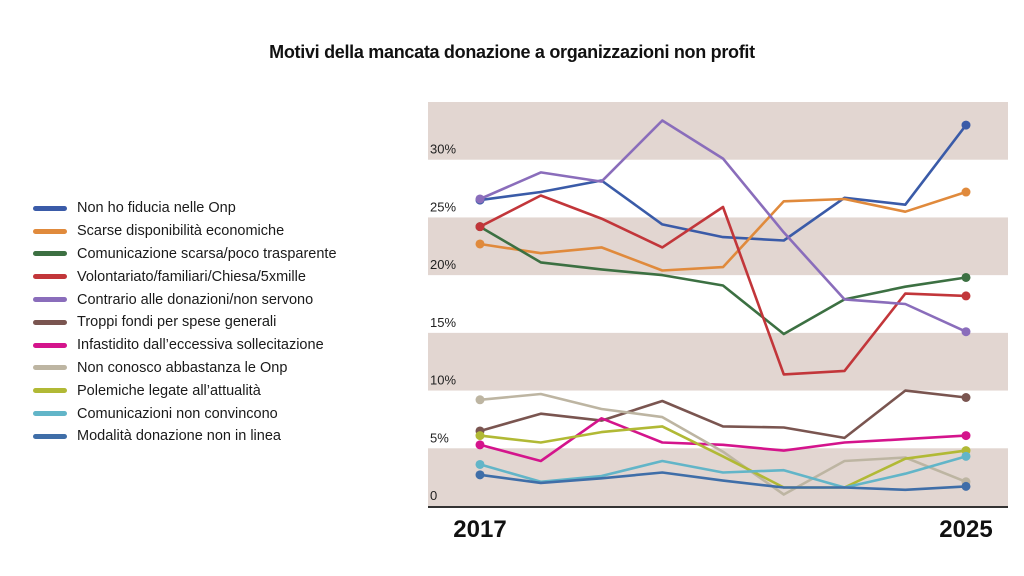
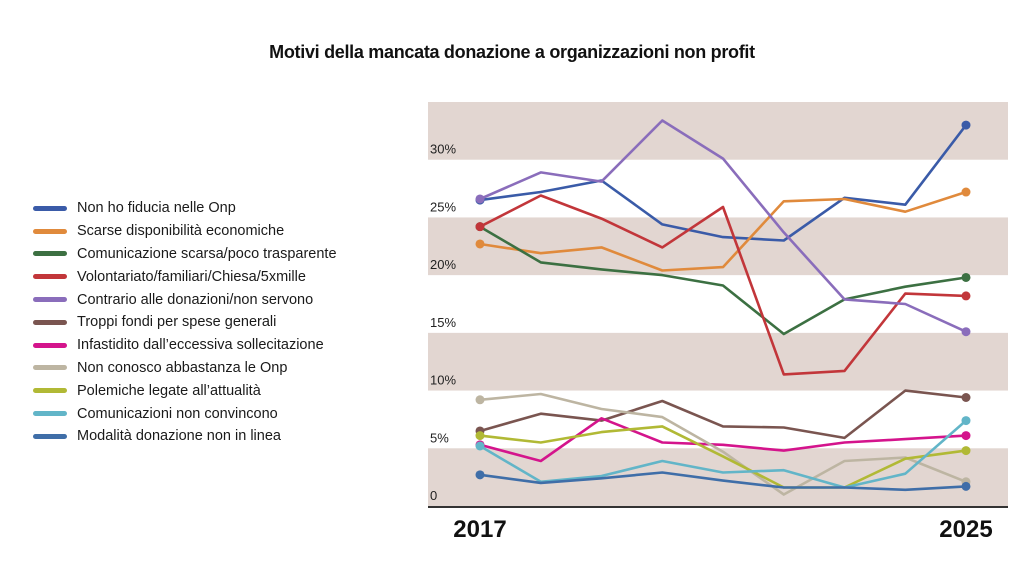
Comunicazioni non convincono/2017: 3.6% -> 5.2%
Comunicazioni non convincono/2025: 4.3% -> 7.4%
